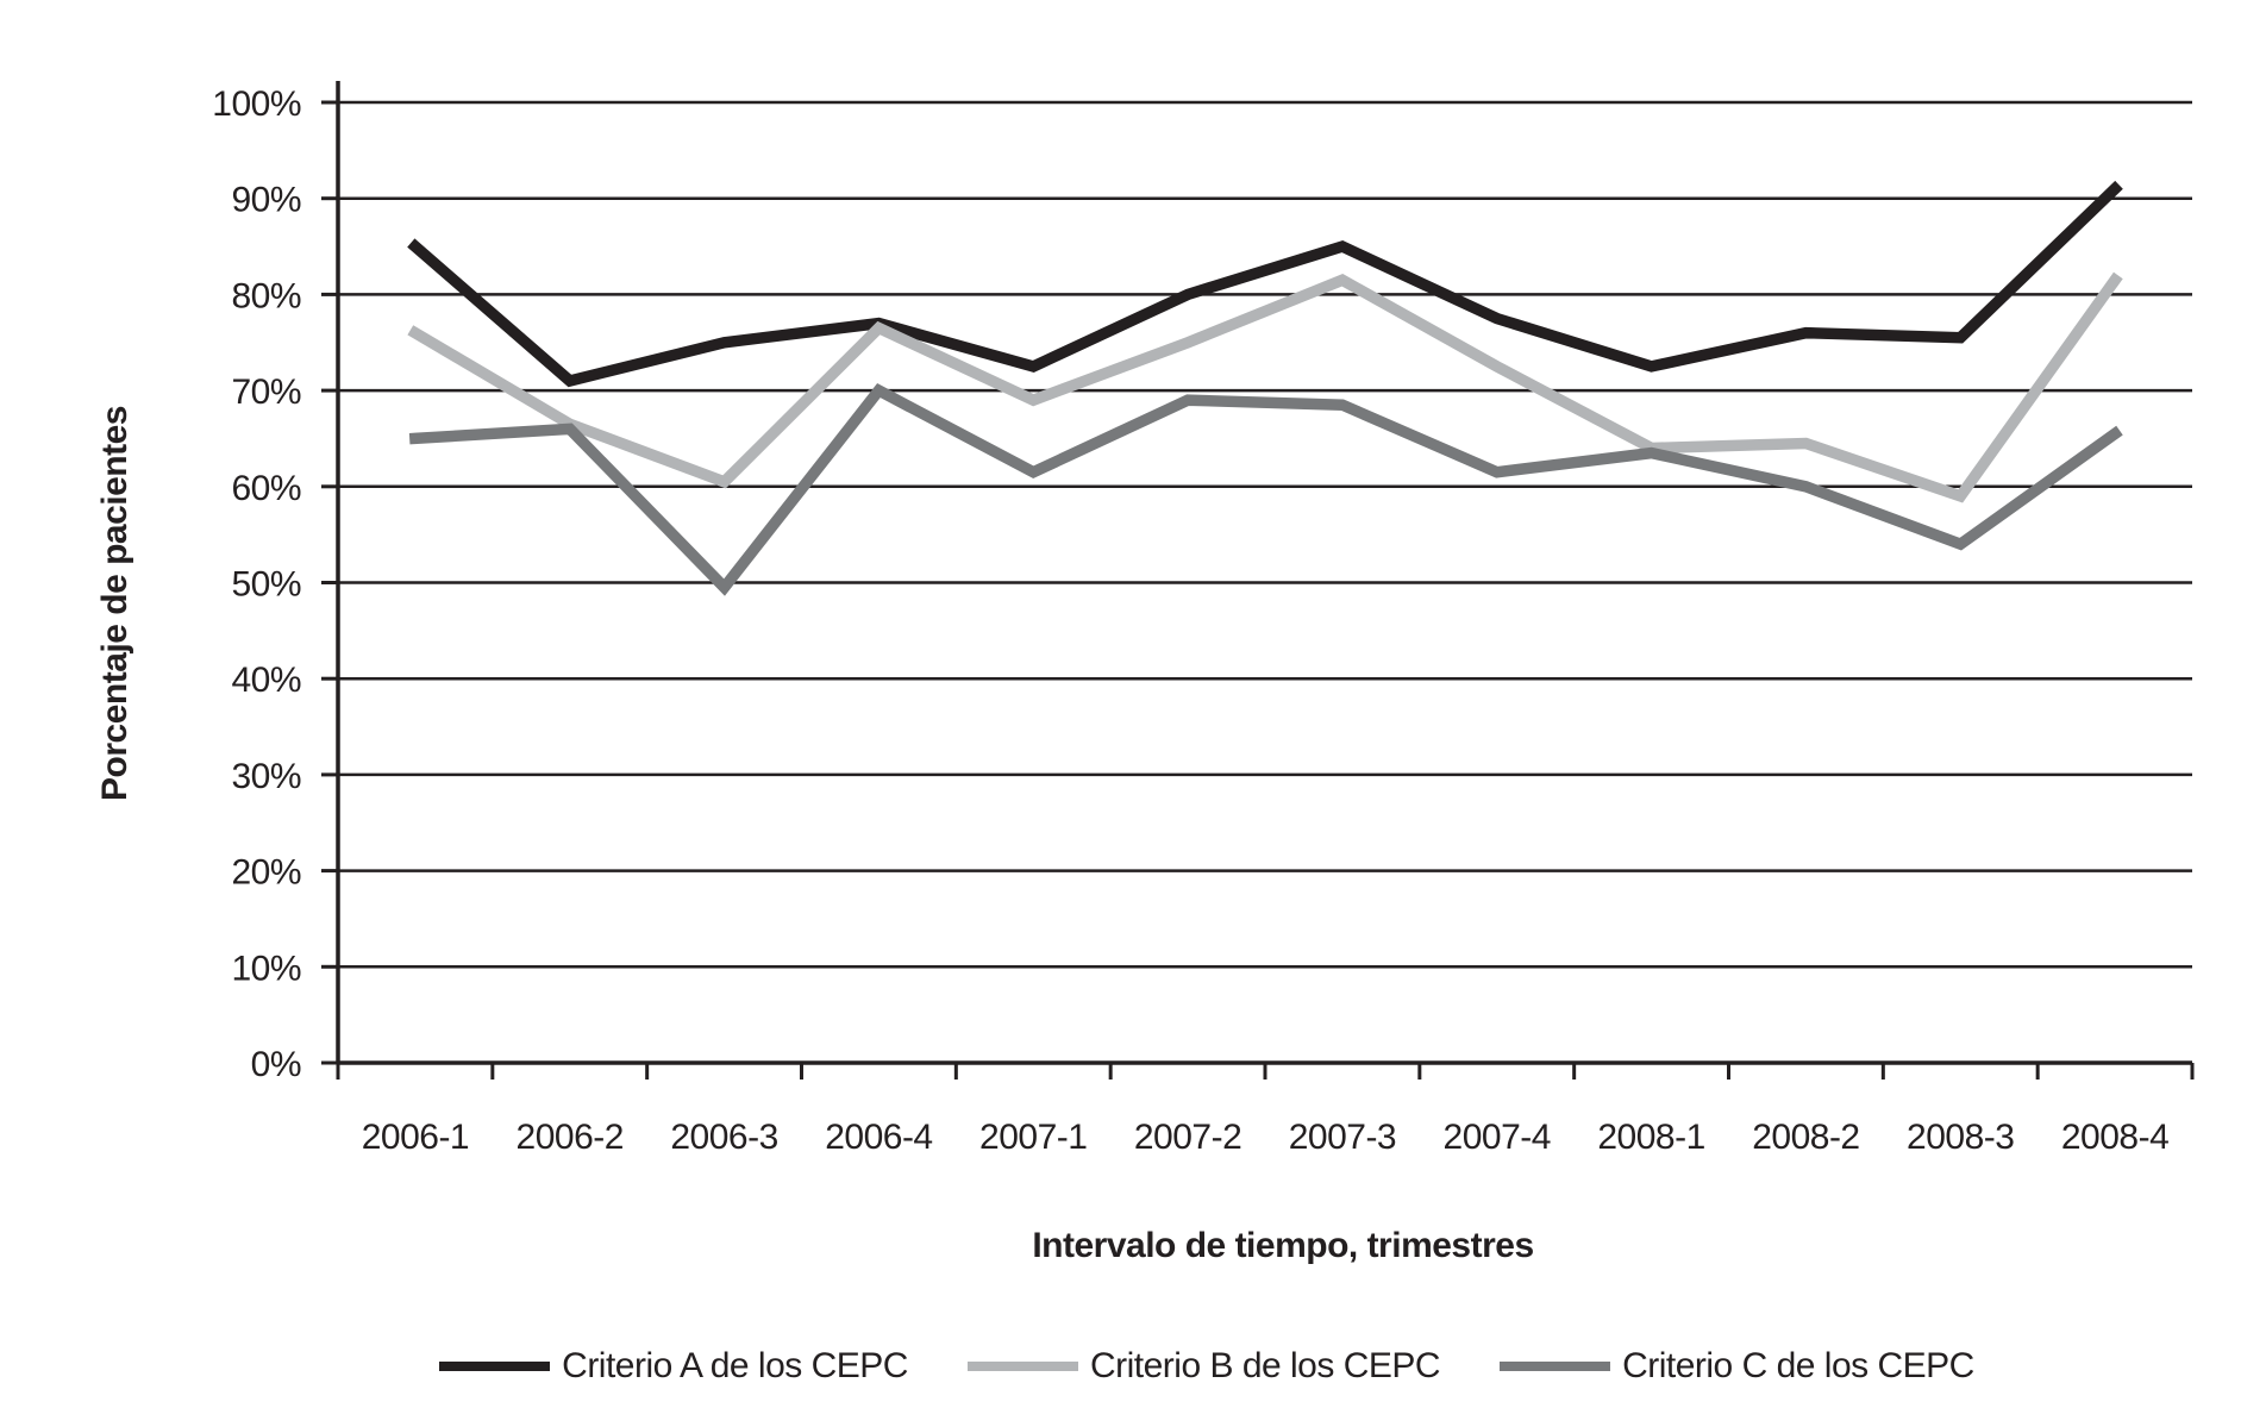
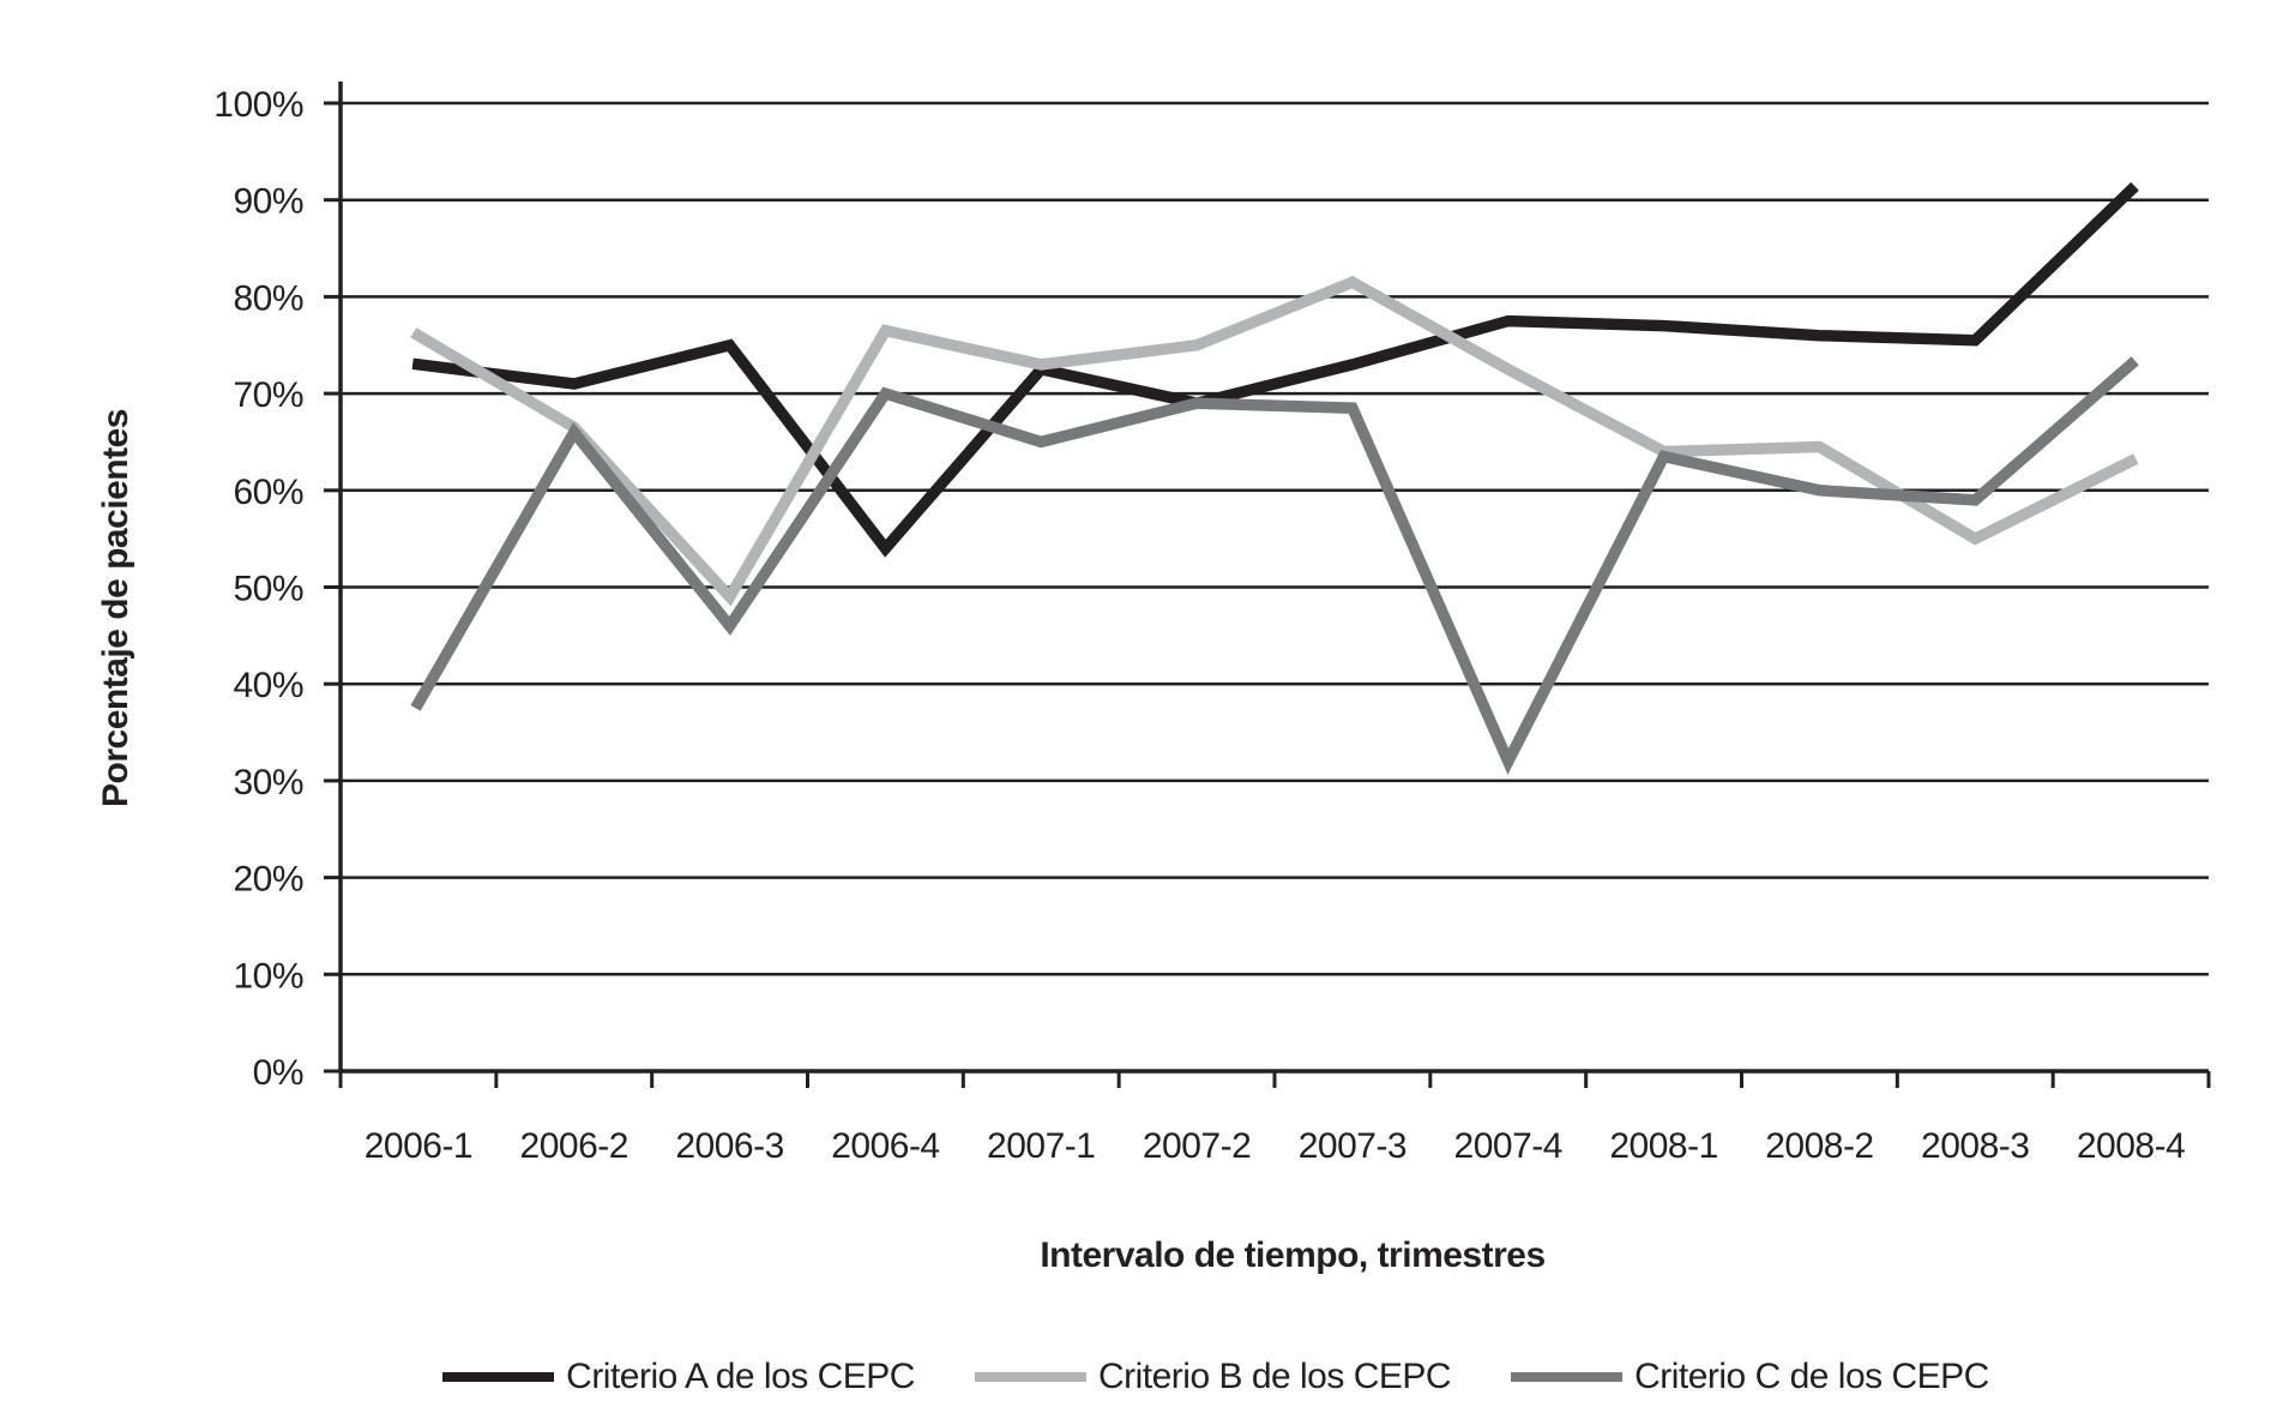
Criterio A de los CEPC/2006-1: 85% -> 73%
Criterio C de los CEPC/2006-1: 65% -> 38%
Criterio B de los CEPC/2006-3: 60% -> 49%
Criterio C de los CEPC/2006-3: 50% -> 46%
Criterio A de los CEPC/2006-4: 77% -> 54%
Criterio B de los CEPC/2007-1: 69% -> 73%
Criterio C de los CEPC/2007-1: 62% -> 65%
Criterio A de los CEPC/2007-2: 80% -> 69%
Criterio A de los CEPC/2007-3: 85% -> 73%
Criterio C de los CEPC/2007-4: 62% -> 32%
Criterio A de los CEPC/2008-1: 72% -> 77%
Criterio B de los CEPC/2008-3: 59% -> 55%
Criterio C de los CEPC/2008-3: 54% -> 59%
Criterio B de los CEPC/2008-4: 82% -> 63%
Criterio C de los CEPC/2008-4: 66% -> 73%
